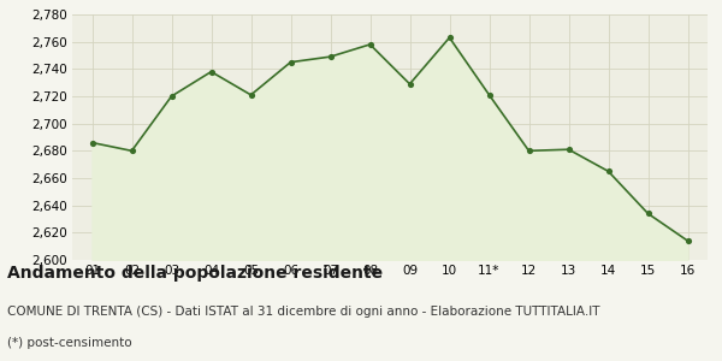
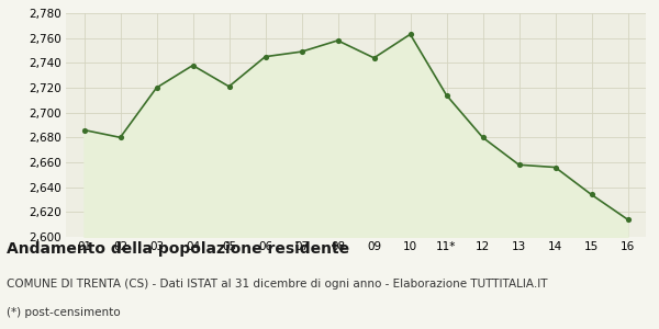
09: 2,729 -> 2,744
11*: 2,721 -> 2,714
13: 2,681 -> 2,658
14: 2,665 -> 2,656
